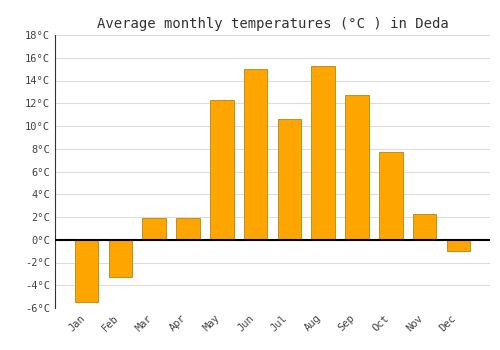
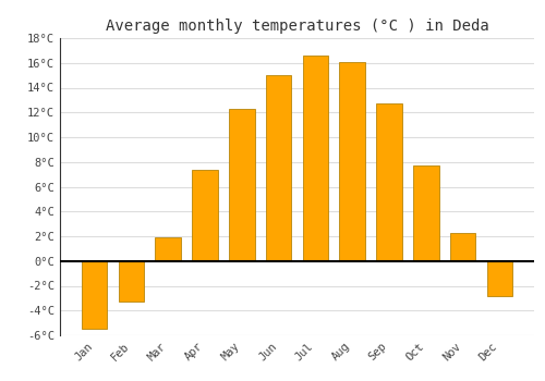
Apr: 1.9°C -> 7.4°C
Jul: 10.6°C -> 16.6°C
Aug: 15.3°C -> 16.1°C
Dec: -1.0°C -> -2.8°C
